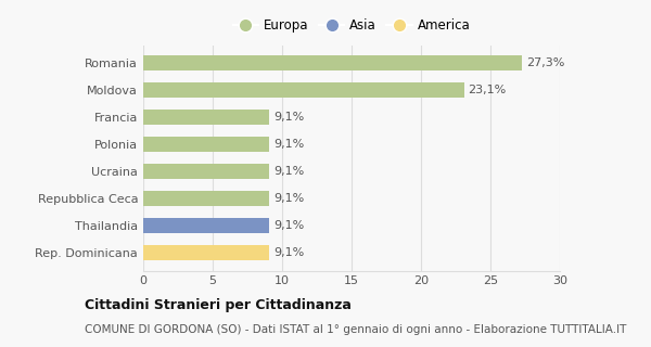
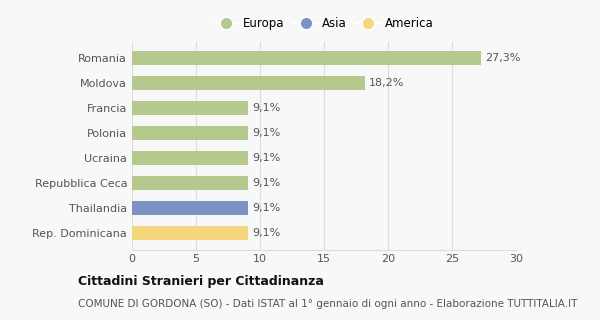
Moldova: 23,1% -> 18,2%
